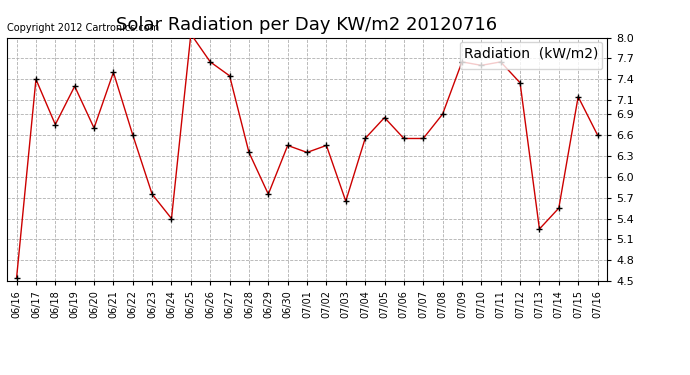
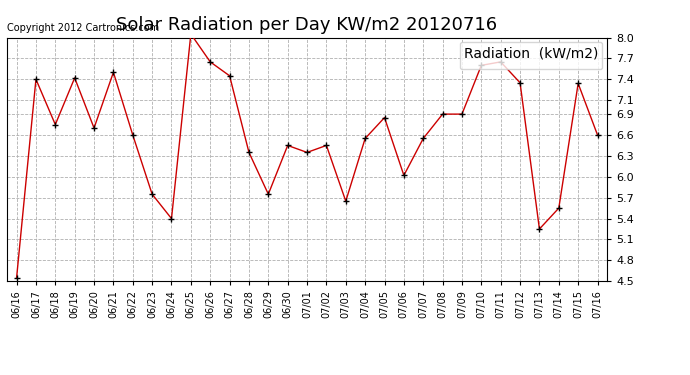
06/19: 7.30 -> 7.42
07/06: 6.55 -> 6.02
07/09: 7.65 -> 6.90
07/15: 7.15 -> 7.34
